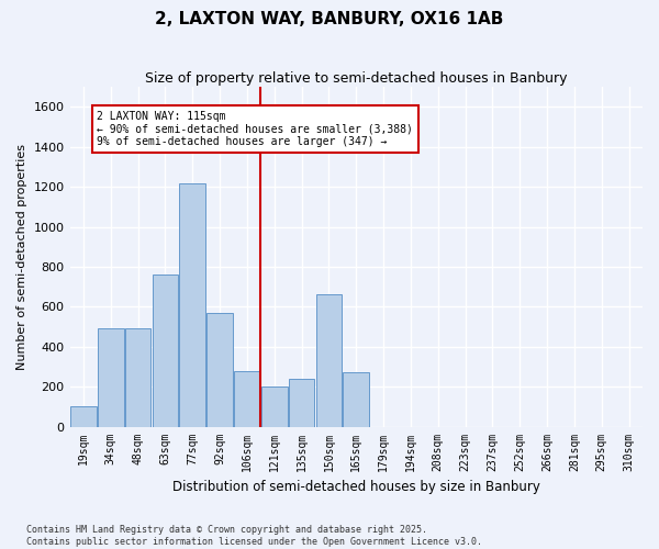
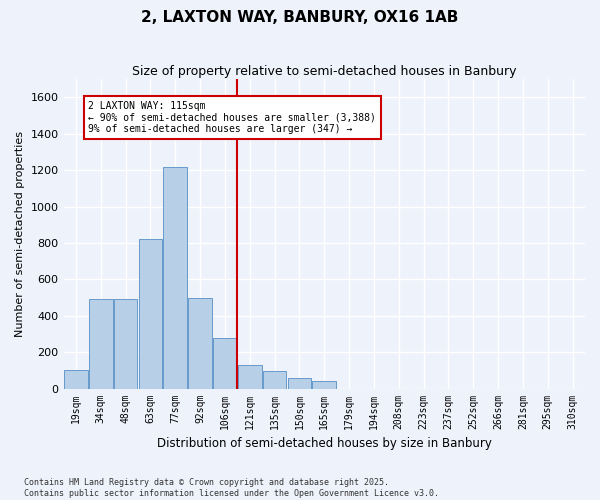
63sqm: 760 -> 820
92sqm: 570 -> 500
121sqm: 200 -> 130
135sqm: 240 -> 100
150sqm: 660 -> 60
165sqm: 270 -> 40
